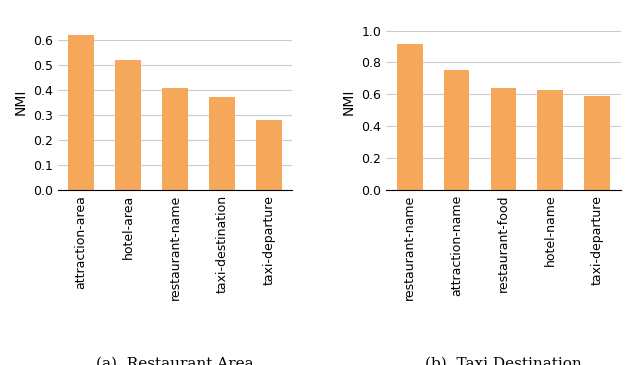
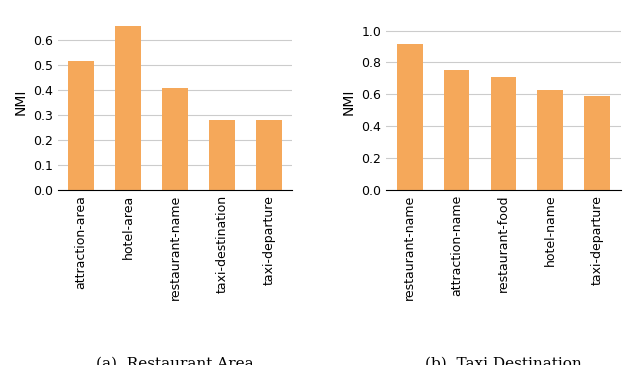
attraction-area: 0.620 -> 0.515
hotel-area: 0.520 -> 0.655
taxi-destination: 0.370 -> 0.280
restaurant-food: 0.64 -> 0.71
